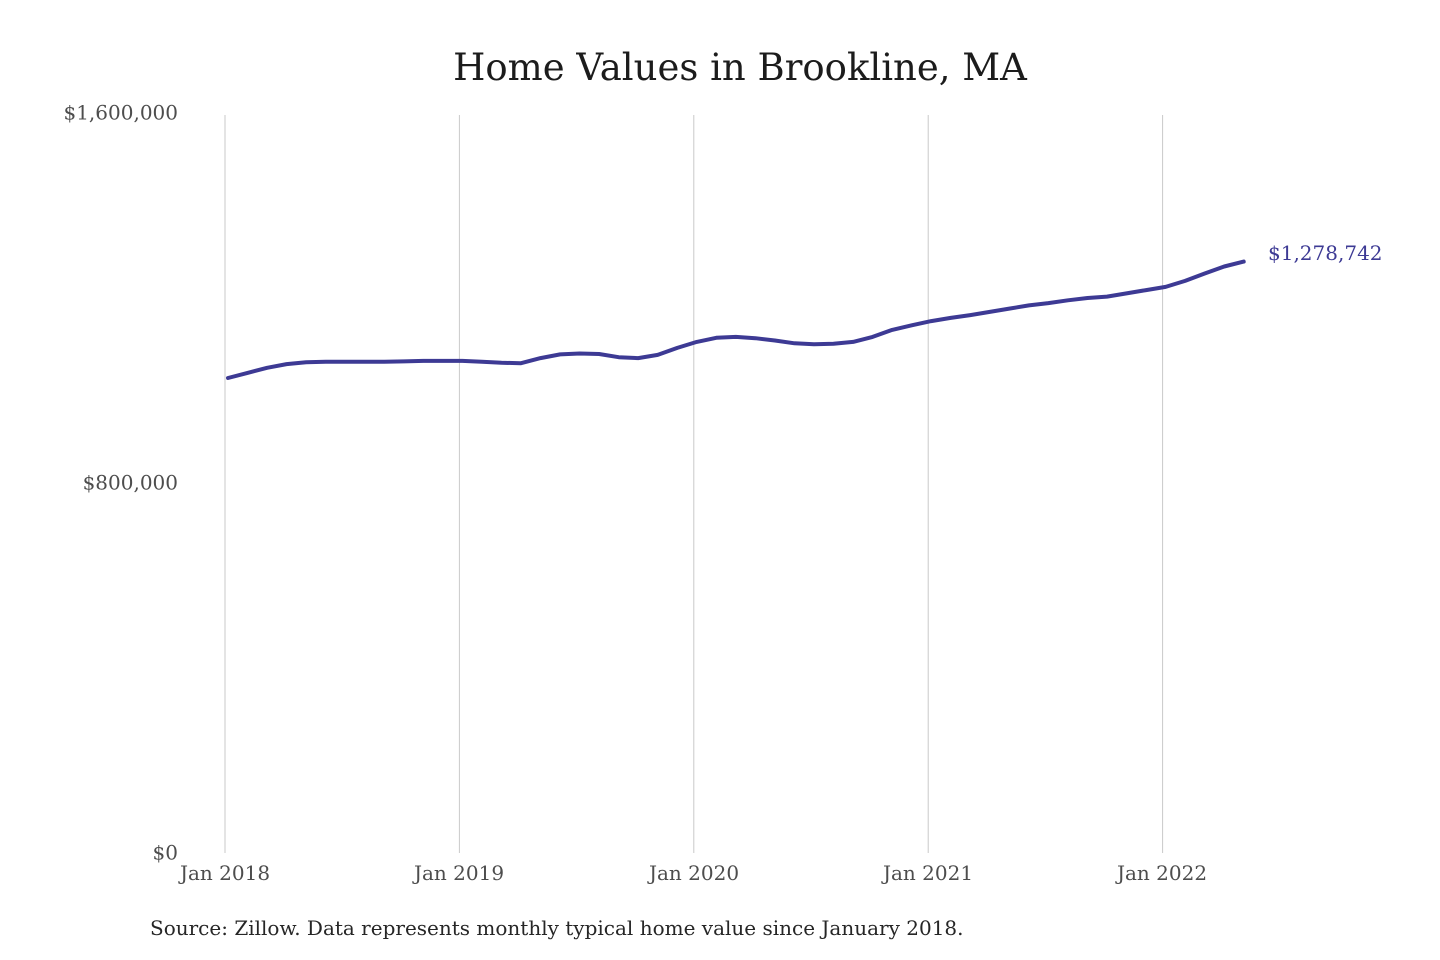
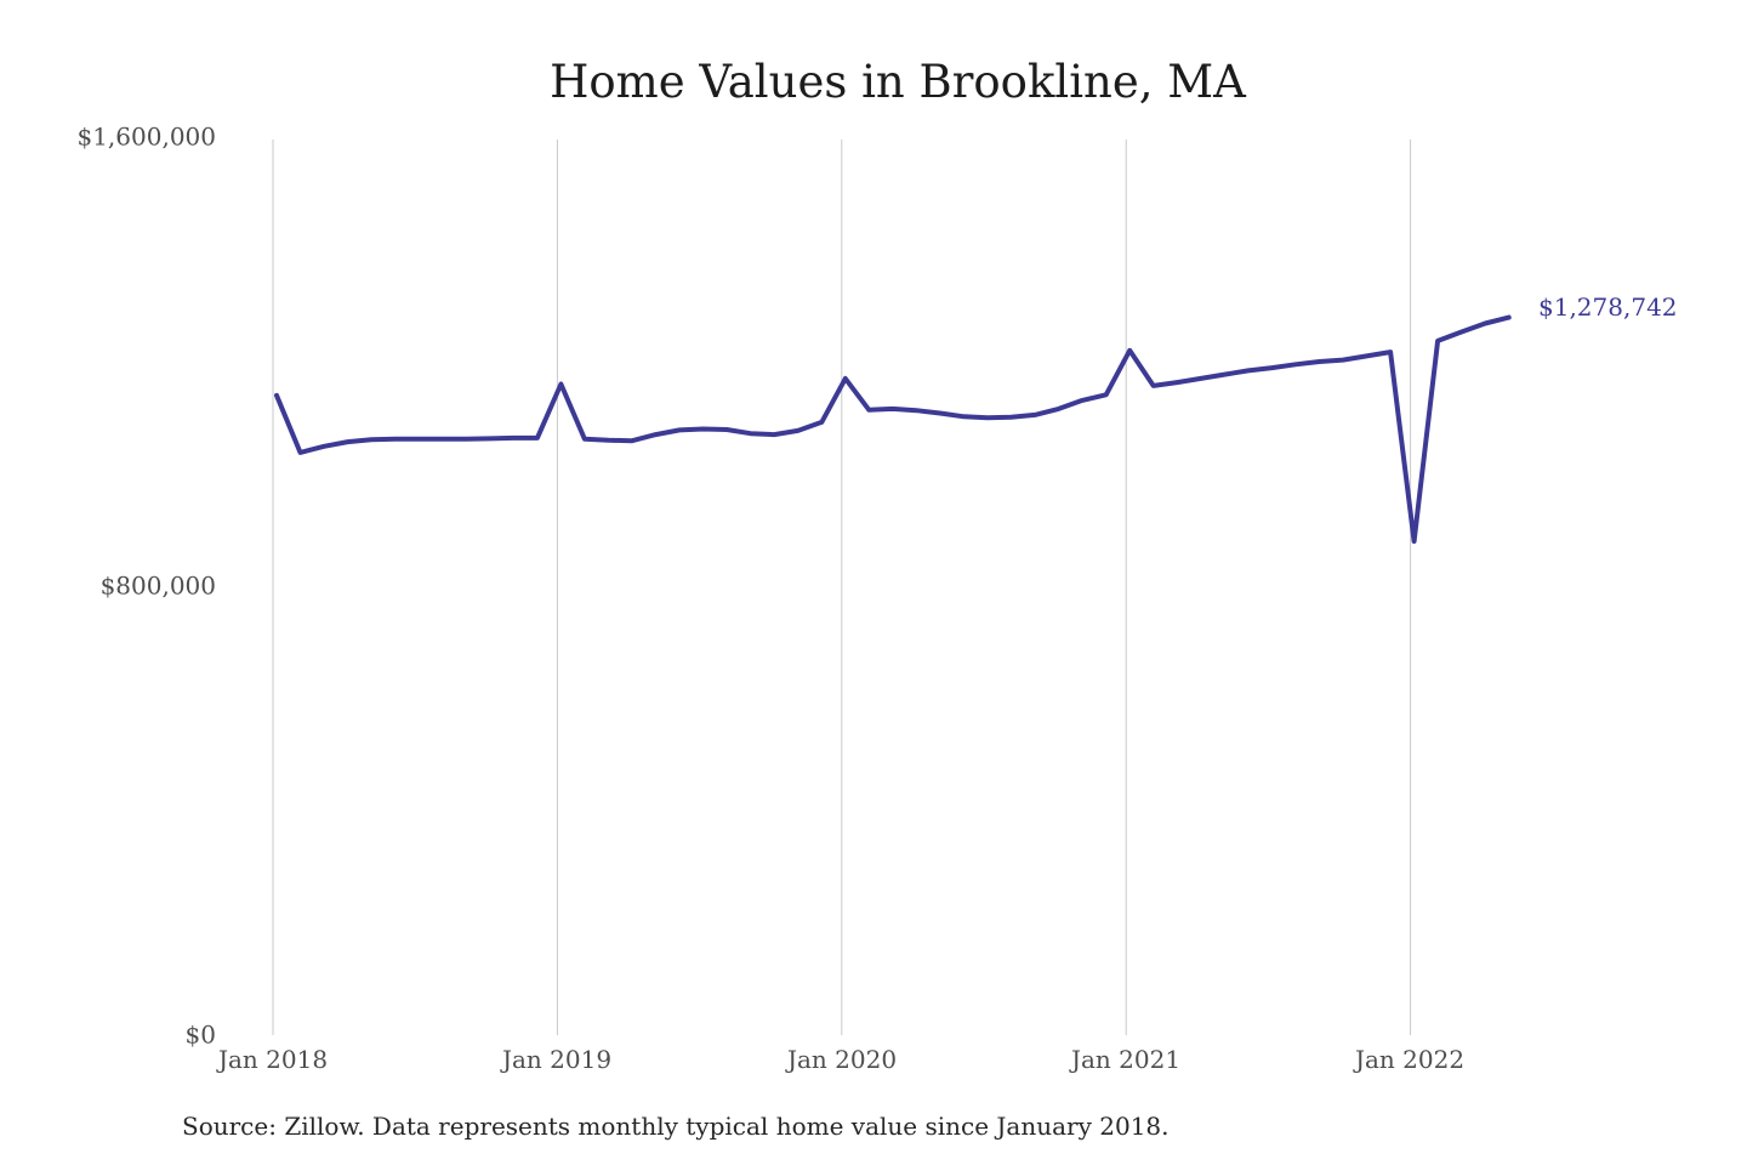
Jan 2018: $1030000 -> $1140000
Jan 2019: $1060000 -> $1160000
Jan 2020: $1100000 -> $1170000
Jan 2021: $1150000 -> $1220000
Jan 2022: $1220000 -> $880000
